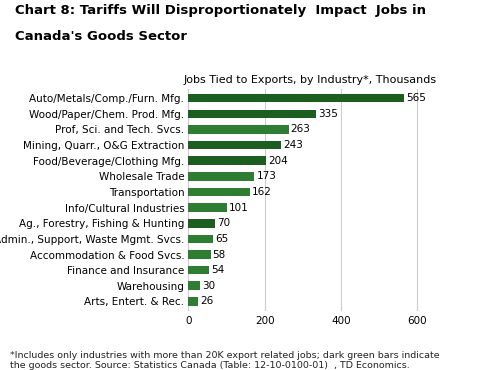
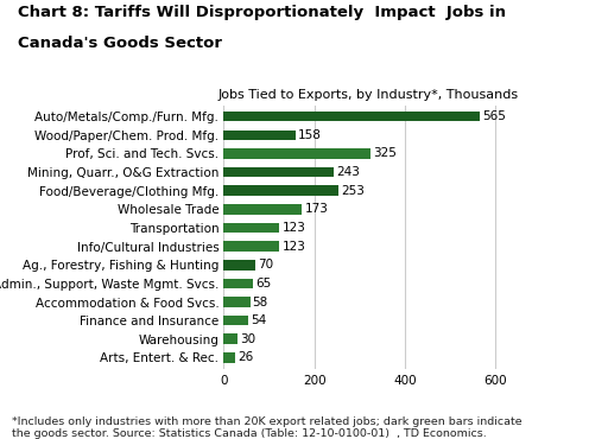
Wood/Paper/Chem. Prod. Mfg.: 335 -> 158
Prof, Sci. and Tech. Svcs.: 263 -> 325
Food/Beverage/Clothing Mfg.: 204 -> 253
Transportation: 162 -> 123
Info/Cultural Industries: 101 -> 123
